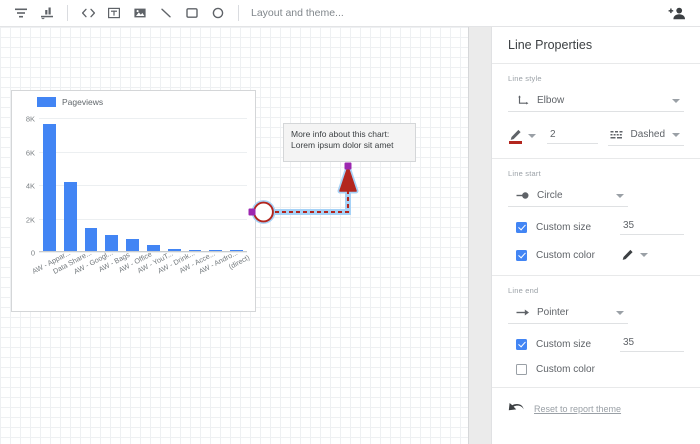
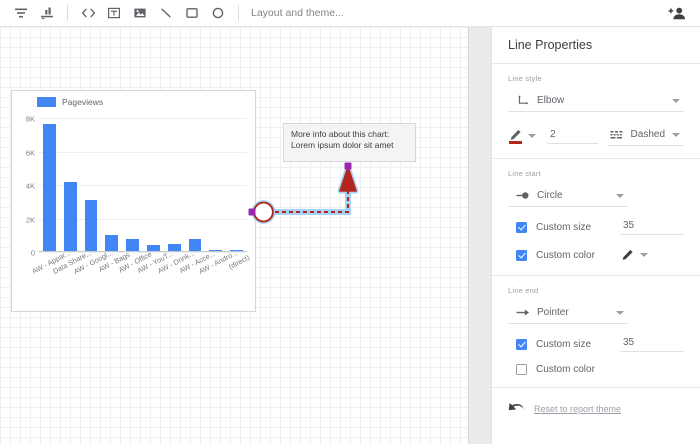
AW - Googl...: 1.4K -> 3.1K
AW - Drink...: 0.1K -> 0.4K
AW - Acce...: 0.1K -> 0.7K
